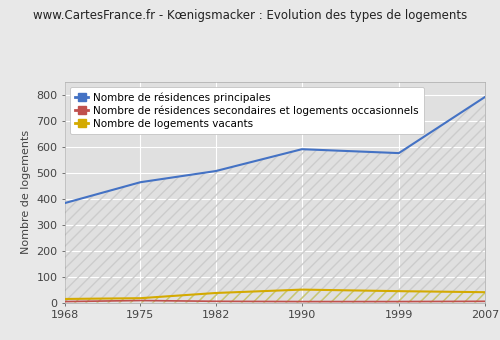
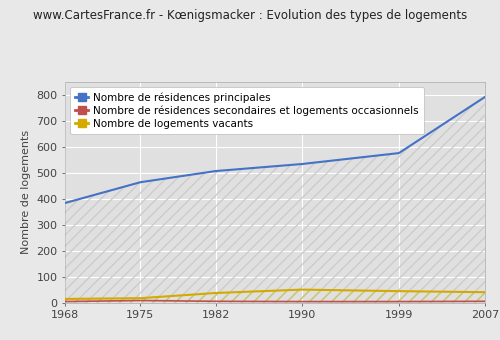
Nombre de résidences principales/1990: 590 -> 533
